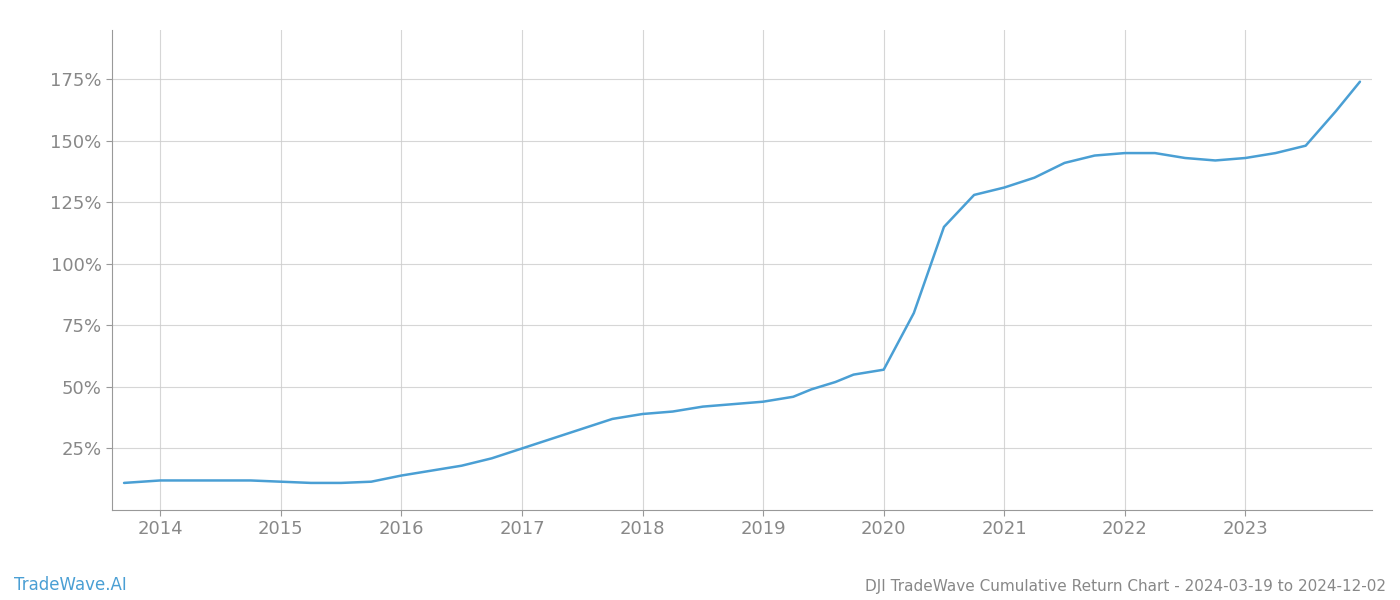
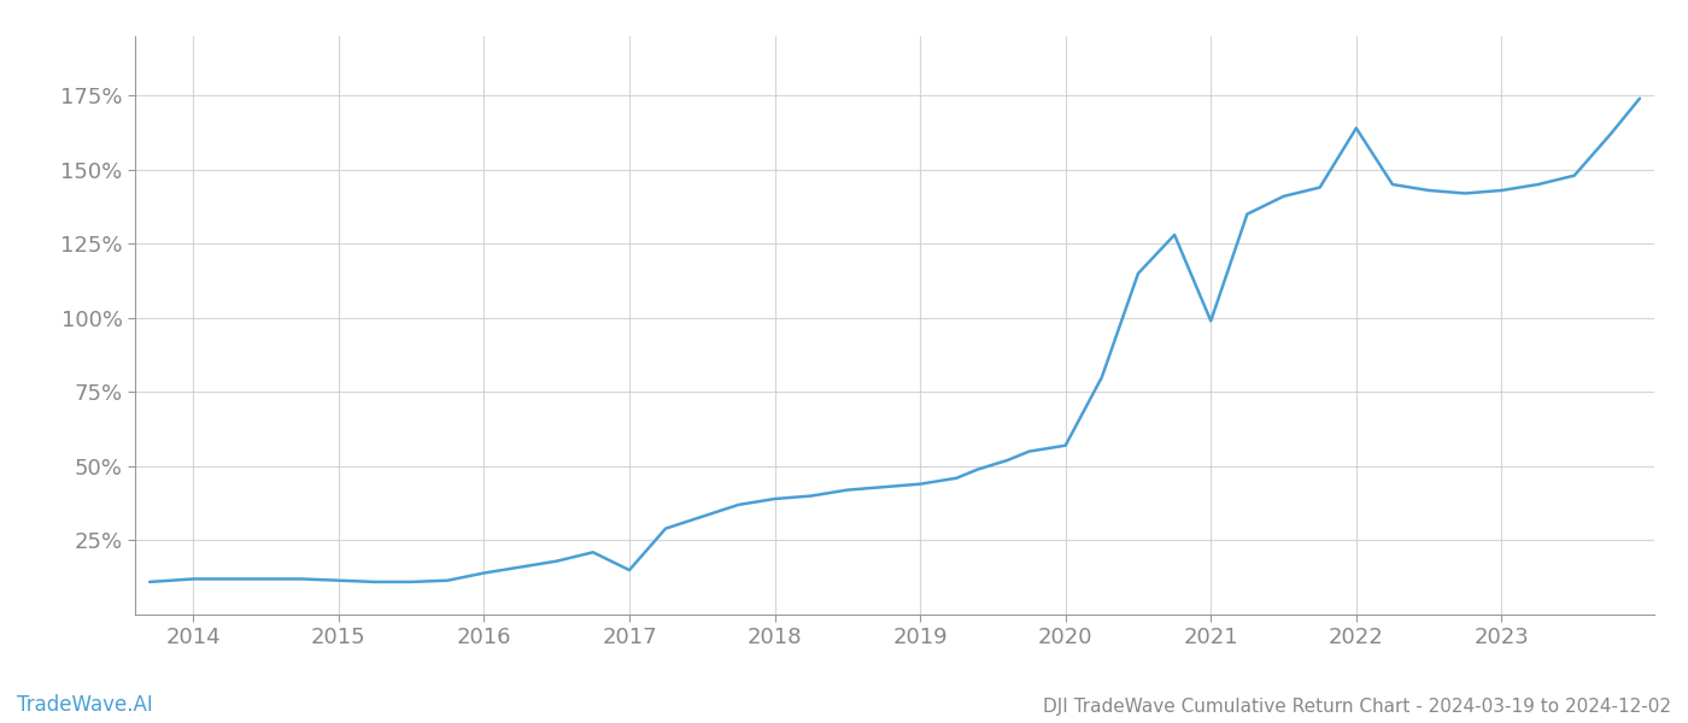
2017: 25.0% -> 15.0%
2021: 131.0% -> 99.0%
2022: 145.0% -> 164.0%
